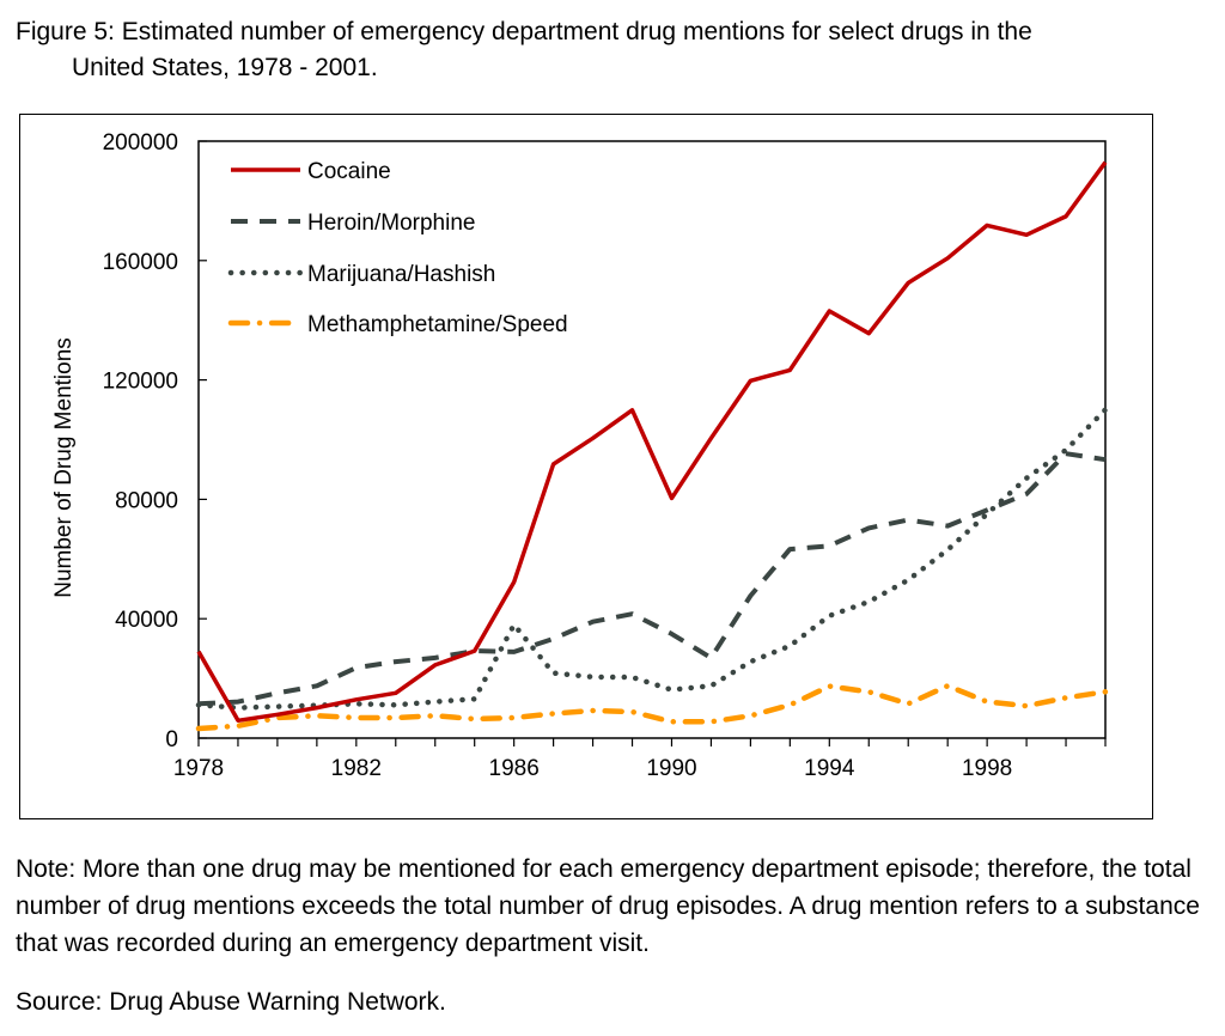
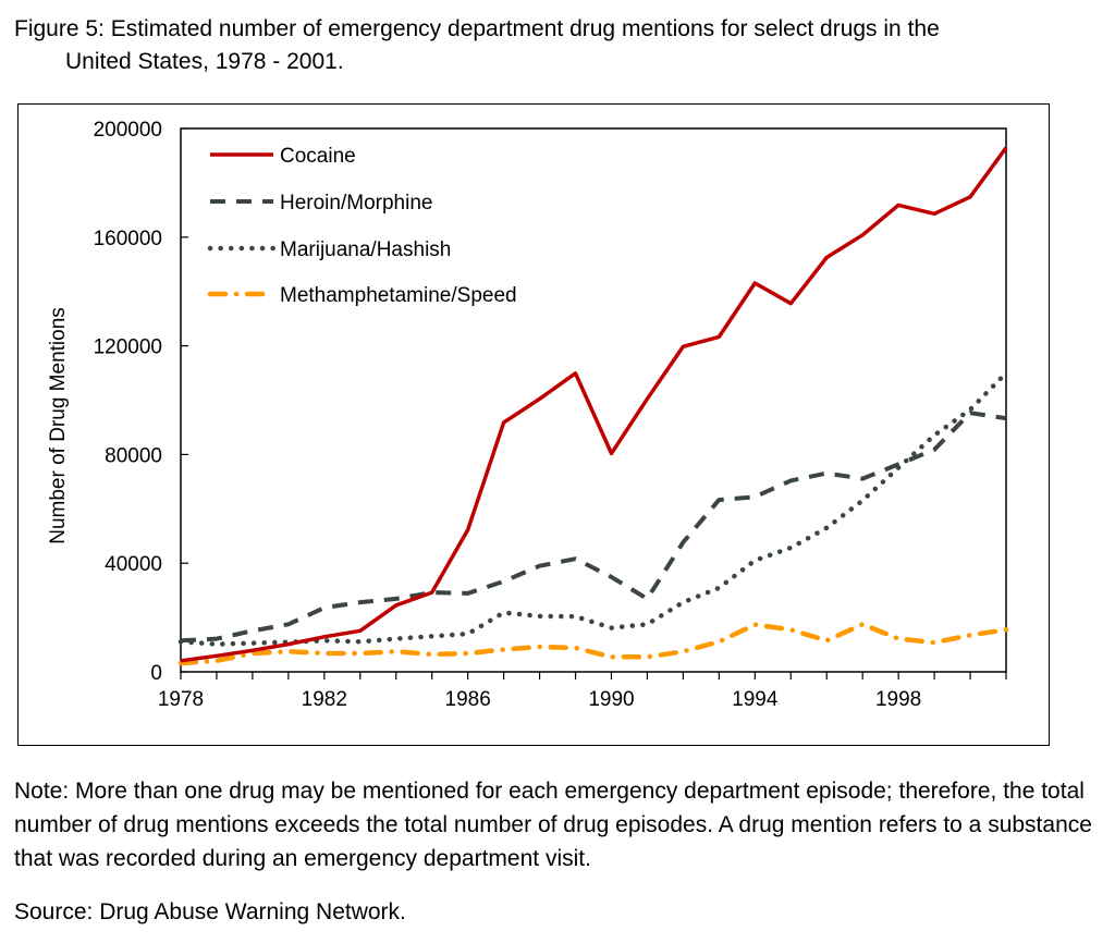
Cocaine/1978: 29000 -> 4000
Marijuana/Hashish/1986: 38000 -> 14000
